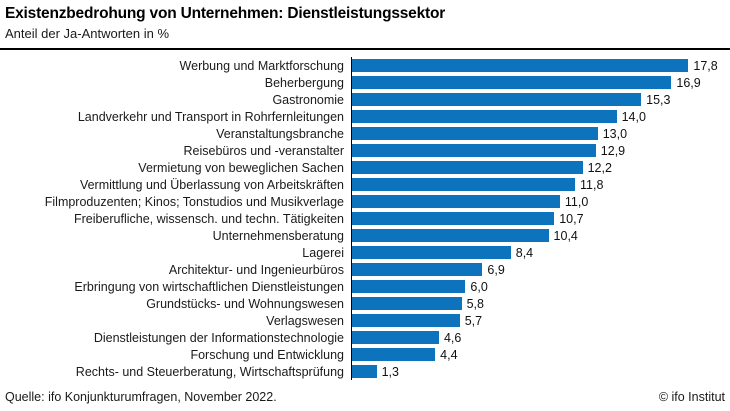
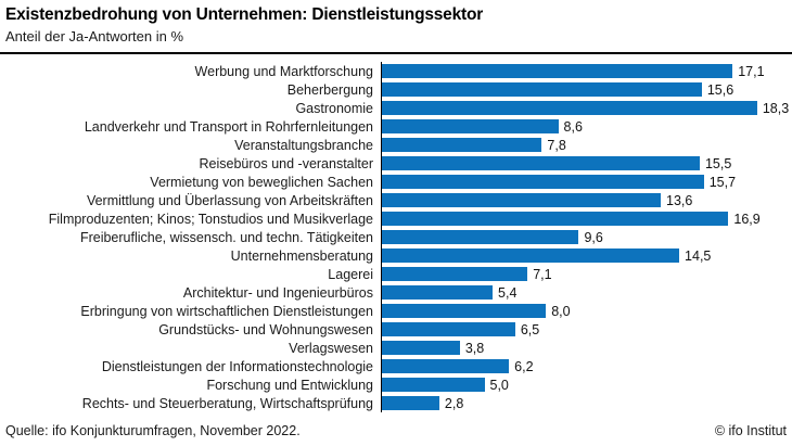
Werbung und Marktforschung: 17,8 -> 17,1
Beherbergung: 16,9 -> 15,6
Gastronomie: 15,3 -> 18,3
Landverkehr und Transport in Rohrfernleitungen: 14,0 -> 8,6
Veranstaltungsbranche: 13,0 -> 7,8
Reisebüros und -veranstalter: 12,9 -> 15,5
Vermietung von beweglichen Sachen: 12,2 -> 15,7
Vermittlung und Überlassung von Arbeitskräften: 11,8 -> 13,6
Filmproduzenten; Kinos; Tonstudios und Musikverlage: 11,0 -> 16,9
Freiberufliche, wissensch. und techn. Tätigkeiten: 10,7 -> 9,6
Unternehmensberatung: 10,4 -> 14,5
Lagerei: 8,4 -> 7,1
Architektur- und Ingenieurbüros: 6,9 -> 5,4
Erbringung von wirtschaftlichen Dienstleistungen: 6,0 -> 8,0
Grundstücks- und Wohnungswesen: 5,8 -> 6,5
Verlagswesen: 5,7 -> 3,8
Dienstleistungen der Informationstechnologie: 4,6 -> 6,2
Forschung und Entwicklung: 4,4 -> 5,0
Rechts- und Steuerberatung, Wirtschaftsprüfung: 1,3 -> 2,8
